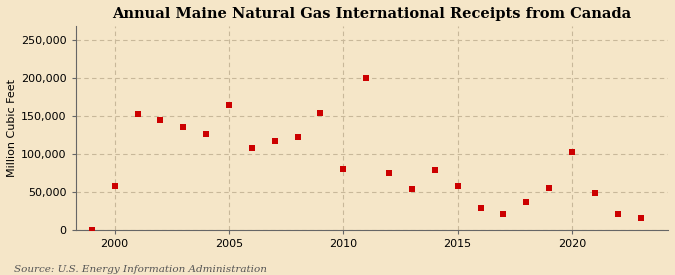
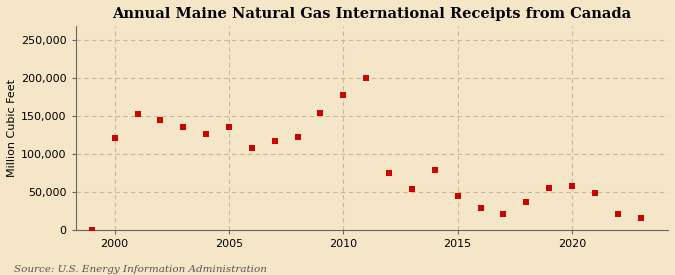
2000: 58,000 -> 121,000
2005: 164,000 -> 135,000
2010: 80,000 -> 178,000
2015: 58,000 -> 44,000
2020: 102,000 -> 57,000
